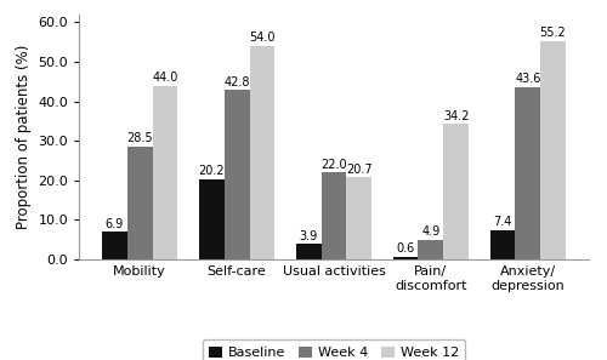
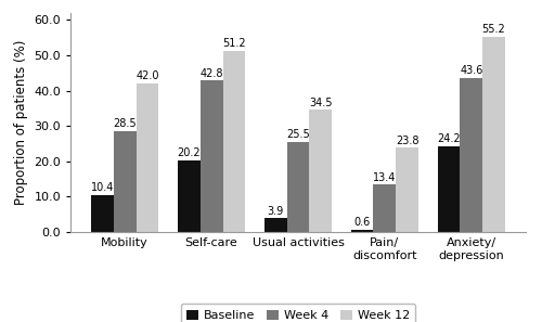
Baseline/Mobility: 6.9 -> 10.4
Week 12/Mobility: 44.0 -> 42.0
Week 12/Self-care: 54.0 -> 51.2
Week 4/Usual activities: 22.0 -> 25.5
Week 12/Usual activities: 20.7 -> 34.5
Week 4/Pain/ discomfort: 4.9 -> 13.4
Week 12/Pain/ discomfort: 34.2 -> 23.8
Baseline/Anxiety/ depression: 7.4 -> 24.2
